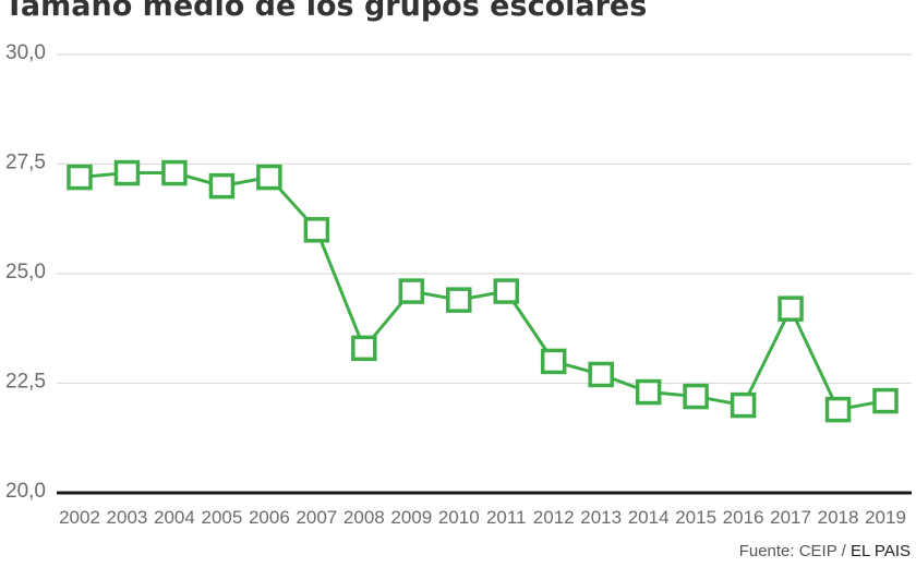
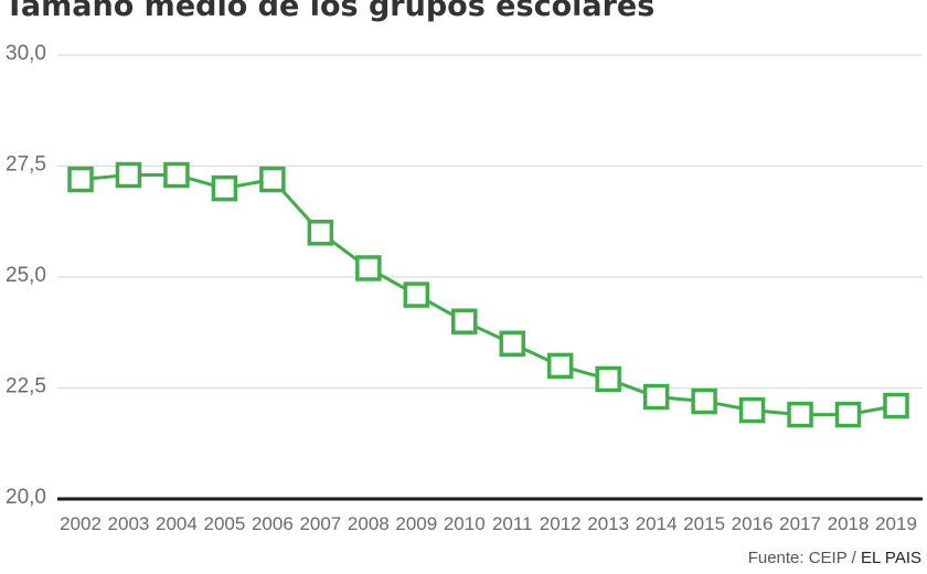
2008: 23,3 -> 25,2
2010: 24,4 -> 24,0
2011: 24,6 -> 23,5
2017: 24,2 -> 21,9
